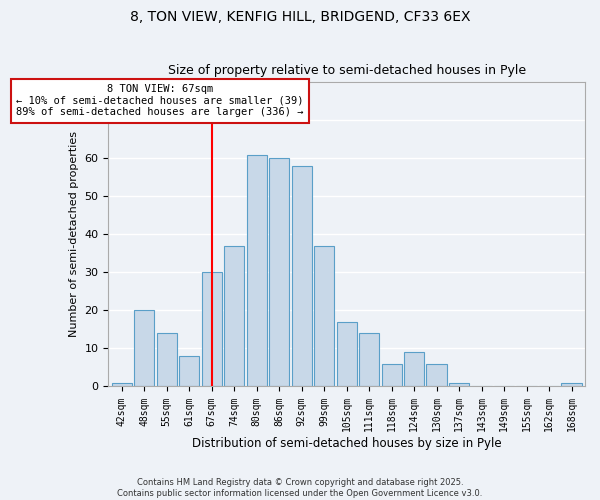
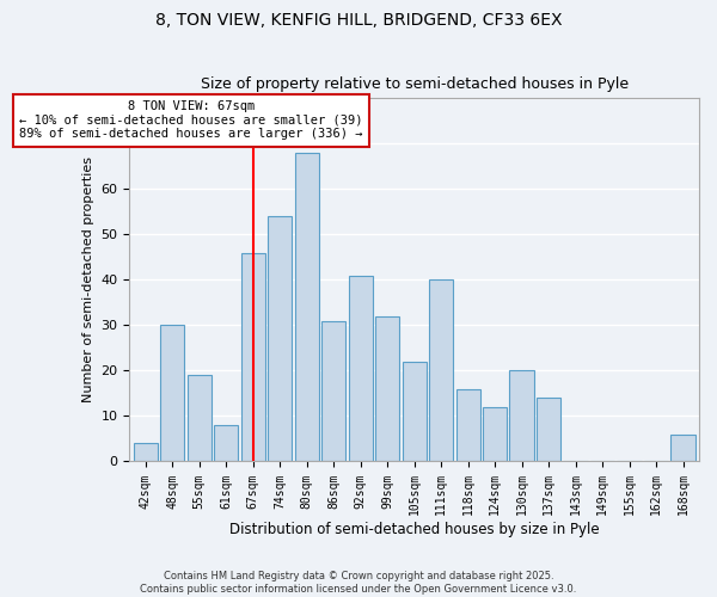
42sqm: 1 -> 4
48sqm: 20 -> 30
55sqm: 14 -> 19
67sqm: 30 -> 46
74sqm: 37 -> 54
80sqm: 61 -> 68
86sqm: 60 -> 31
92sqm: 58 -> 41
99sqm: 37 -> 32
105sqm: 17 -> 22
111sqm: 14 -> 40
118sqm: 6 -> 16
124sqm: 9 -> 12
130sqm: 6 -> 20
137sqm: 1 -> 14
168sqm: 1 -> 6
